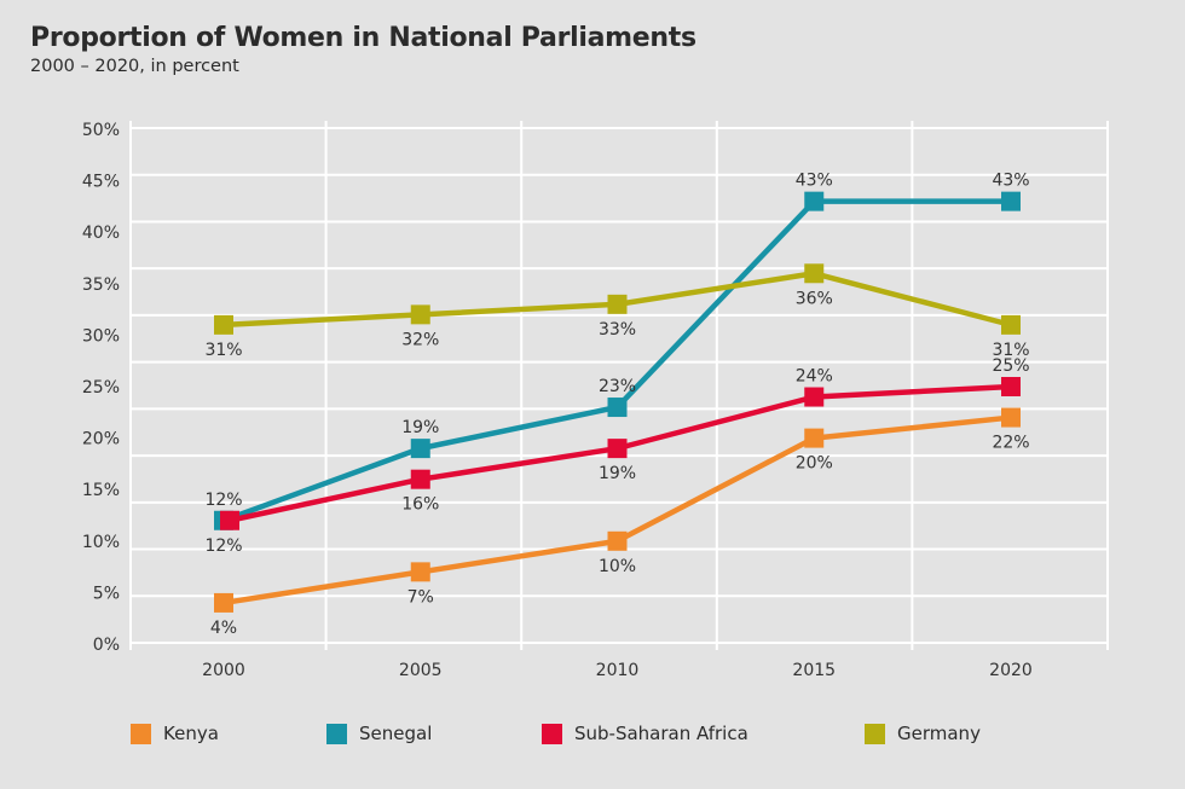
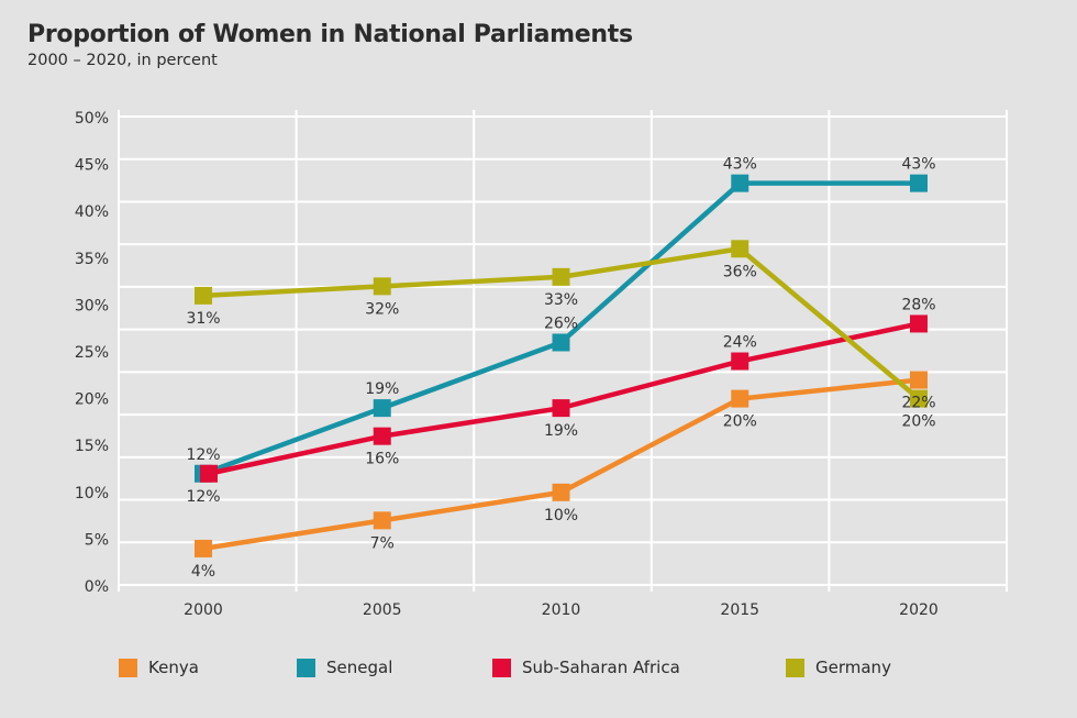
Senegal/2010: 23% -> 26%
Sub-Saharan Africa/2020: 25% -> 28%
Germany/2020: 31% -> 20%
